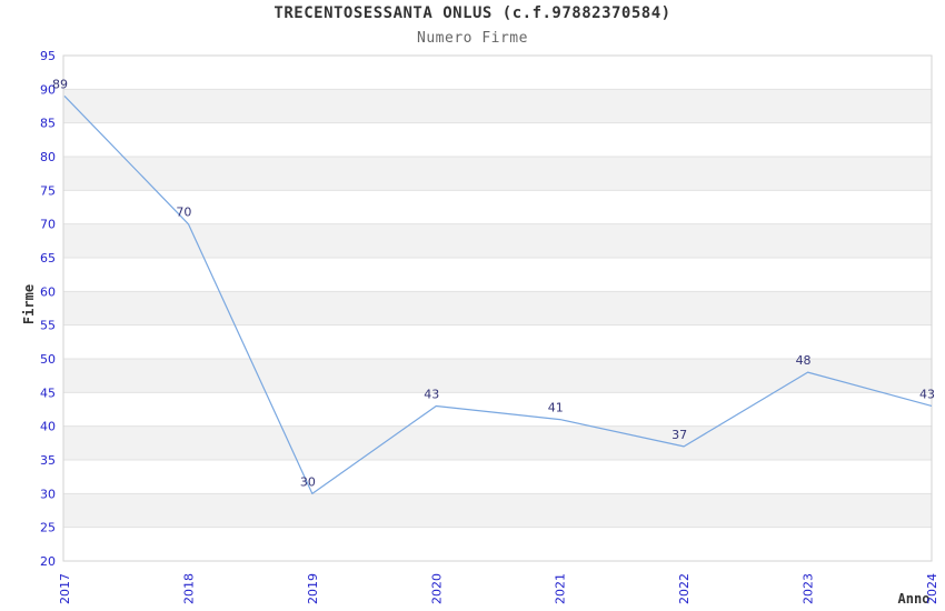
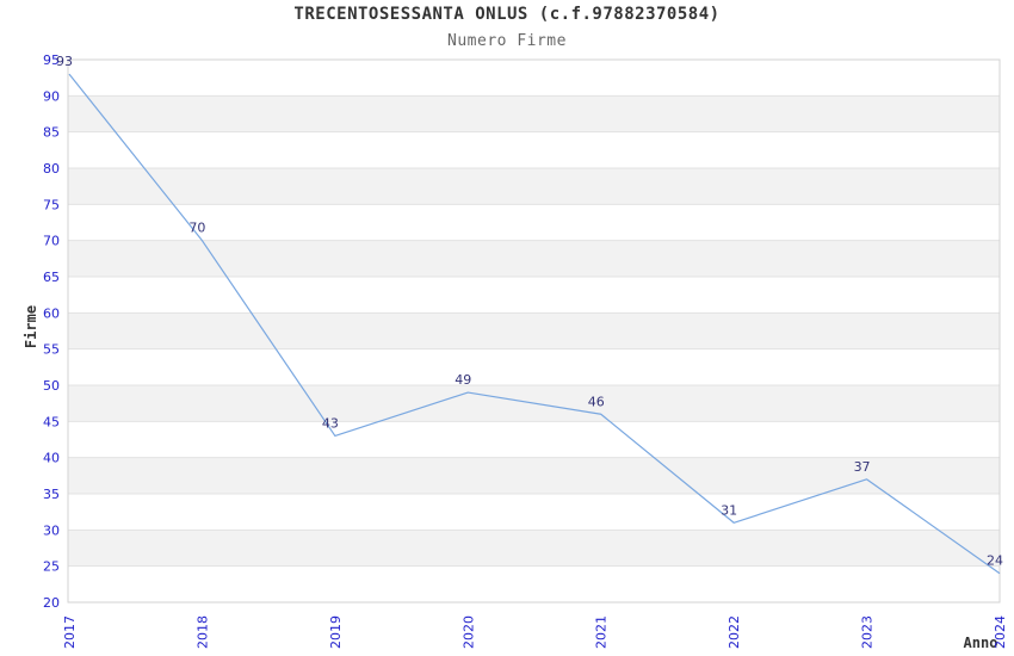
2017: 89 -> 93
2019: 30 -> 43
2020: 43 -> 49
2021: 41 -> 46
2022: 37 -> 31
2023: 48 -> 37
2024: 43 -> 24
